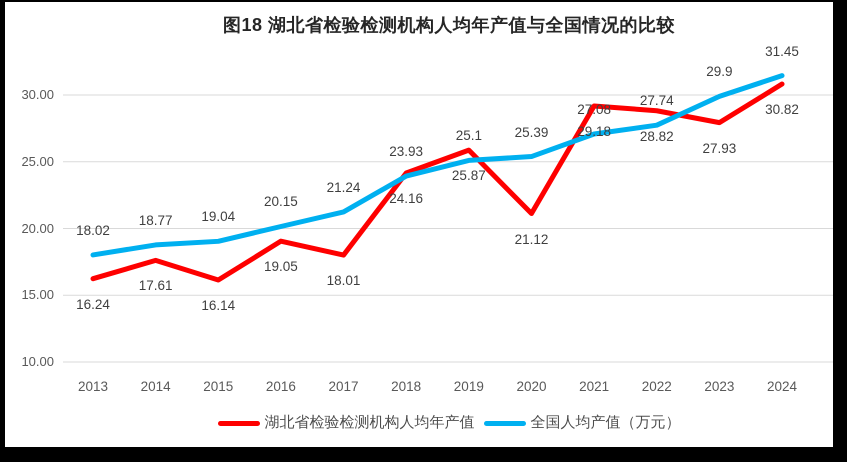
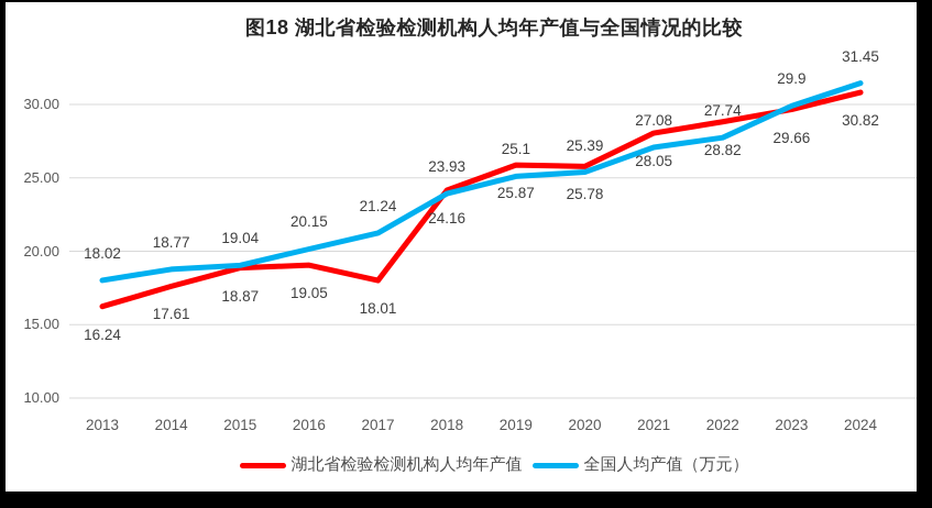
湖北省检验检测机构人均年产值/2015: 16.14 -> 18.87
湖北省检验检测机构人均年产值/2020: 21.12 -> 25.78
湖北省检验检测机构人均年产值/2021: 29.18 -> 28.05
湖北省检验检测机构人均年产值/2023: 27.93 -> 29.66
